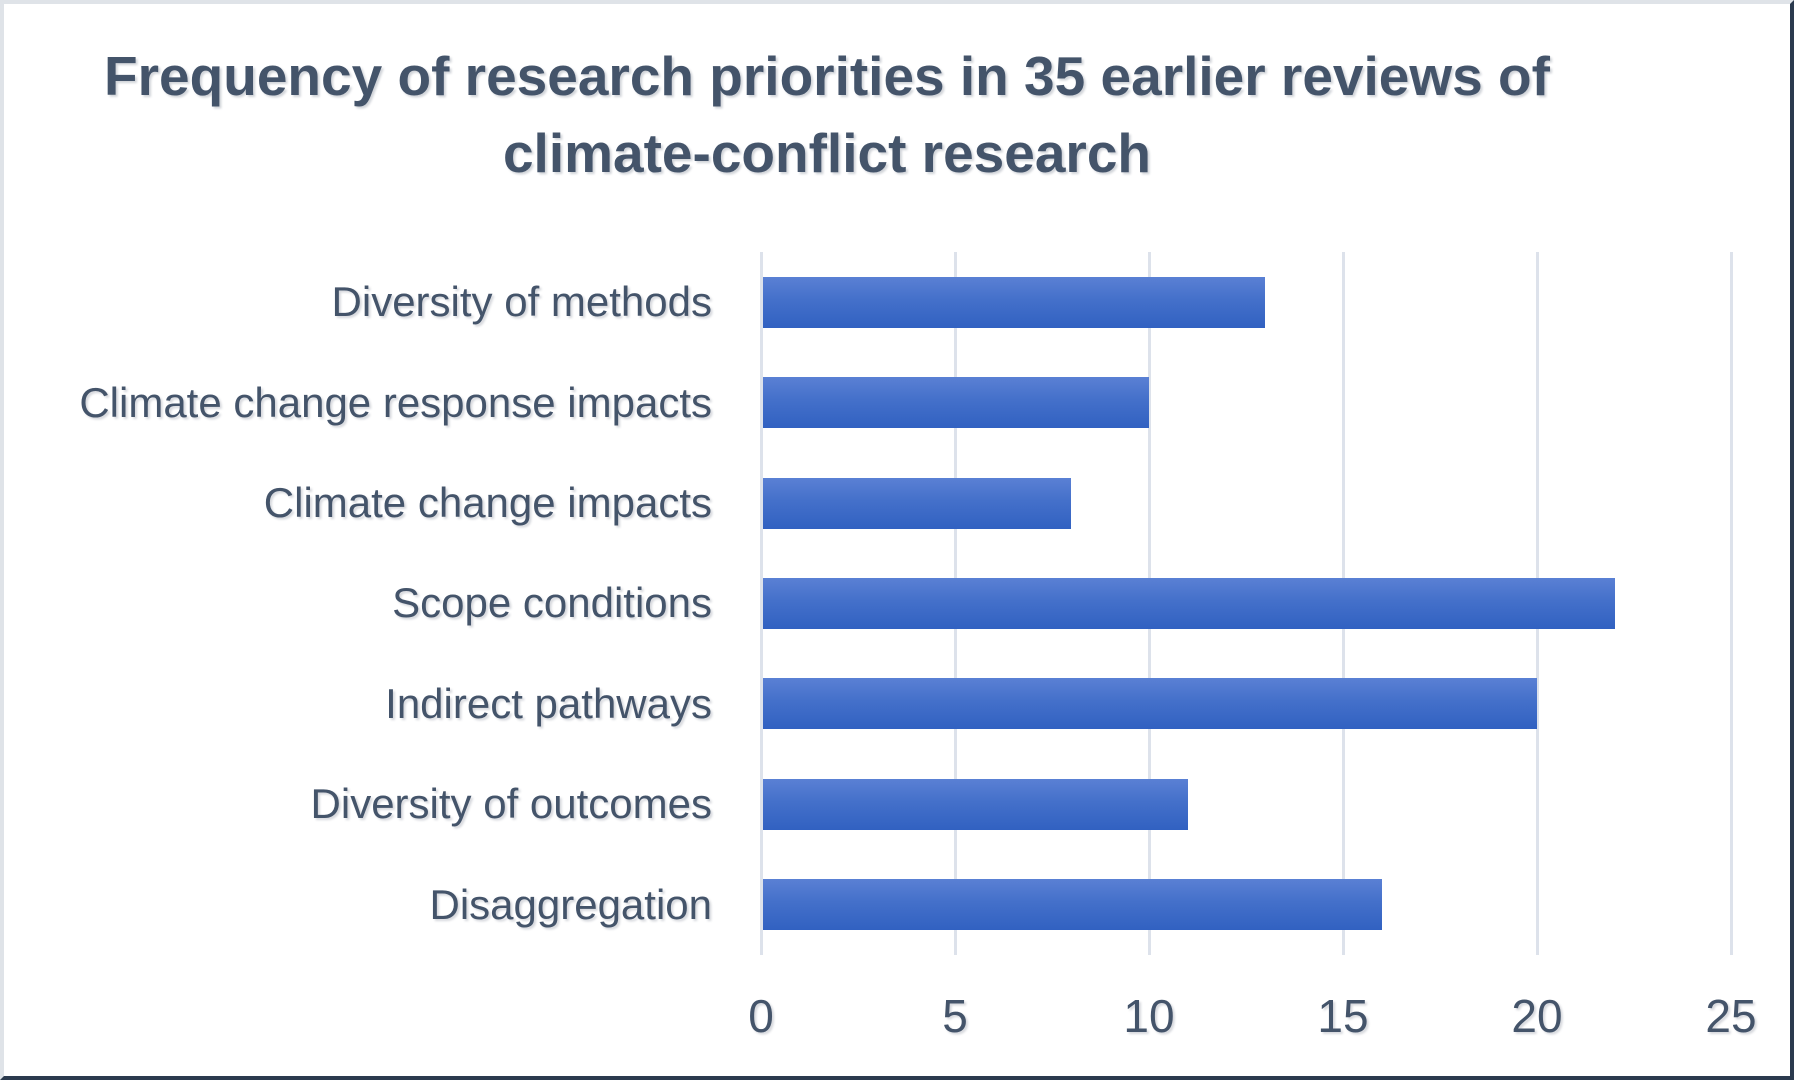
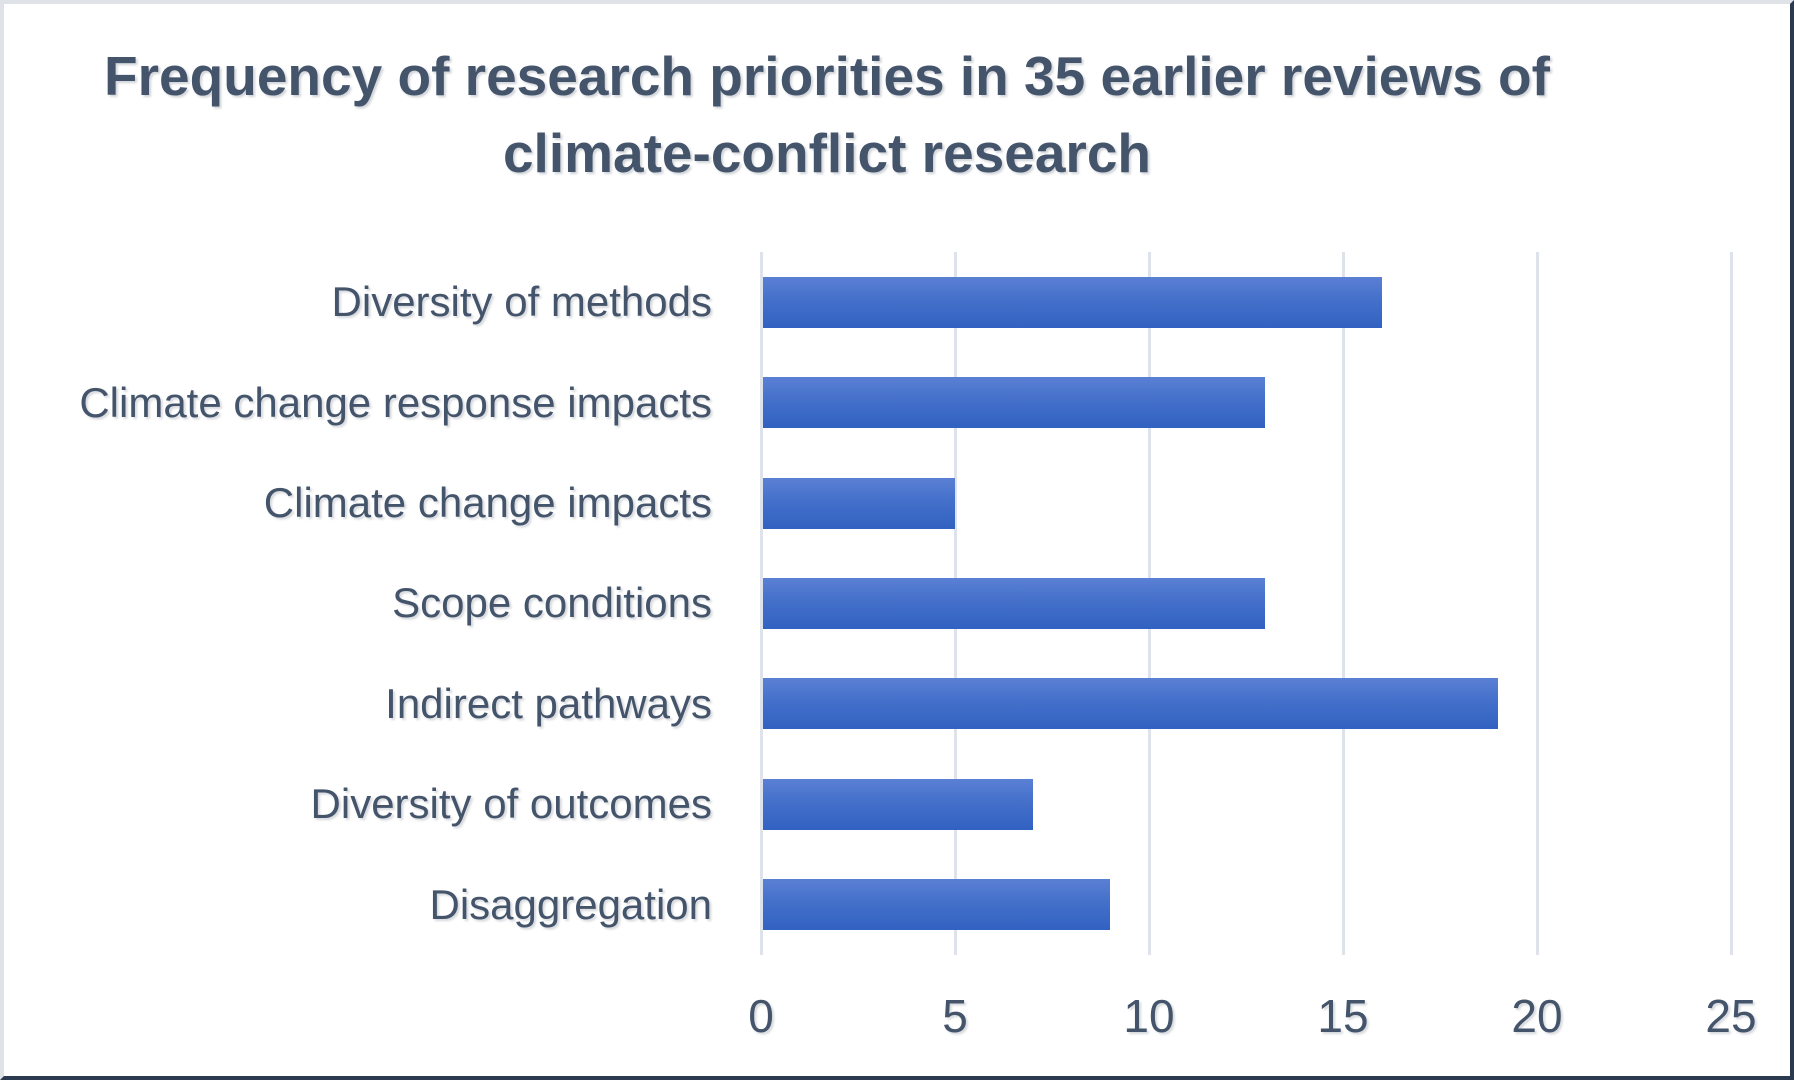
Diversity of methods: 13 -> 16
Climate change response impacts: 10 -> 13
Climate change impacts: 8 -> 5
Scope conditions: 22 -> 13
Indirect pathways: 20 -> 19
Diversity of outcomes: 11 -> 7
Disaggregation: 16 -> 9
